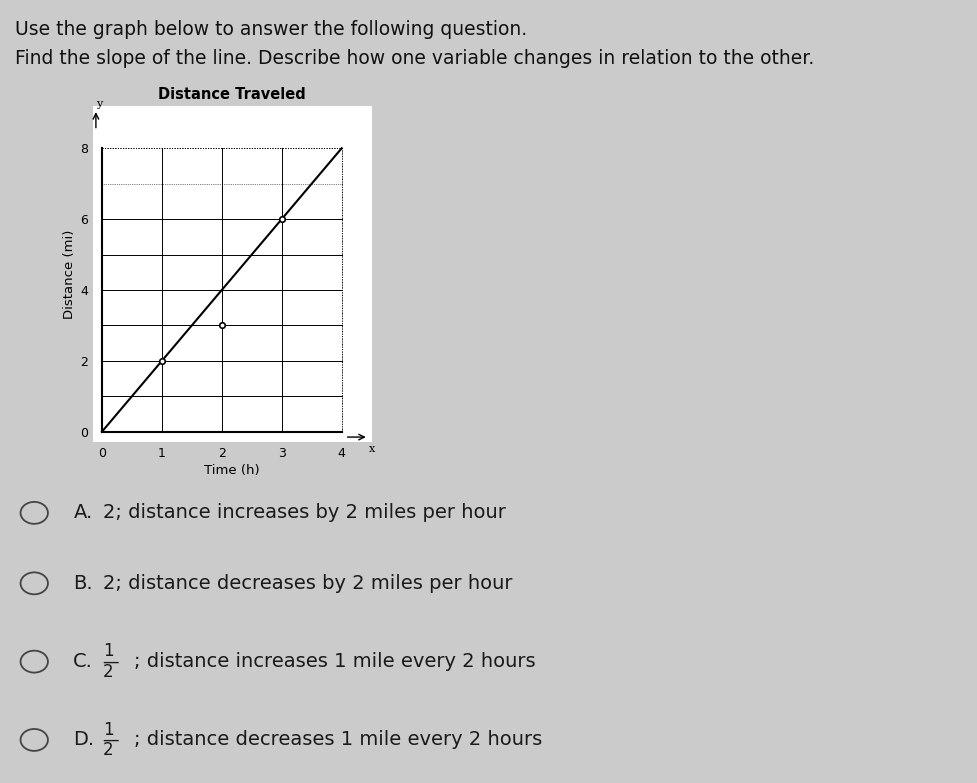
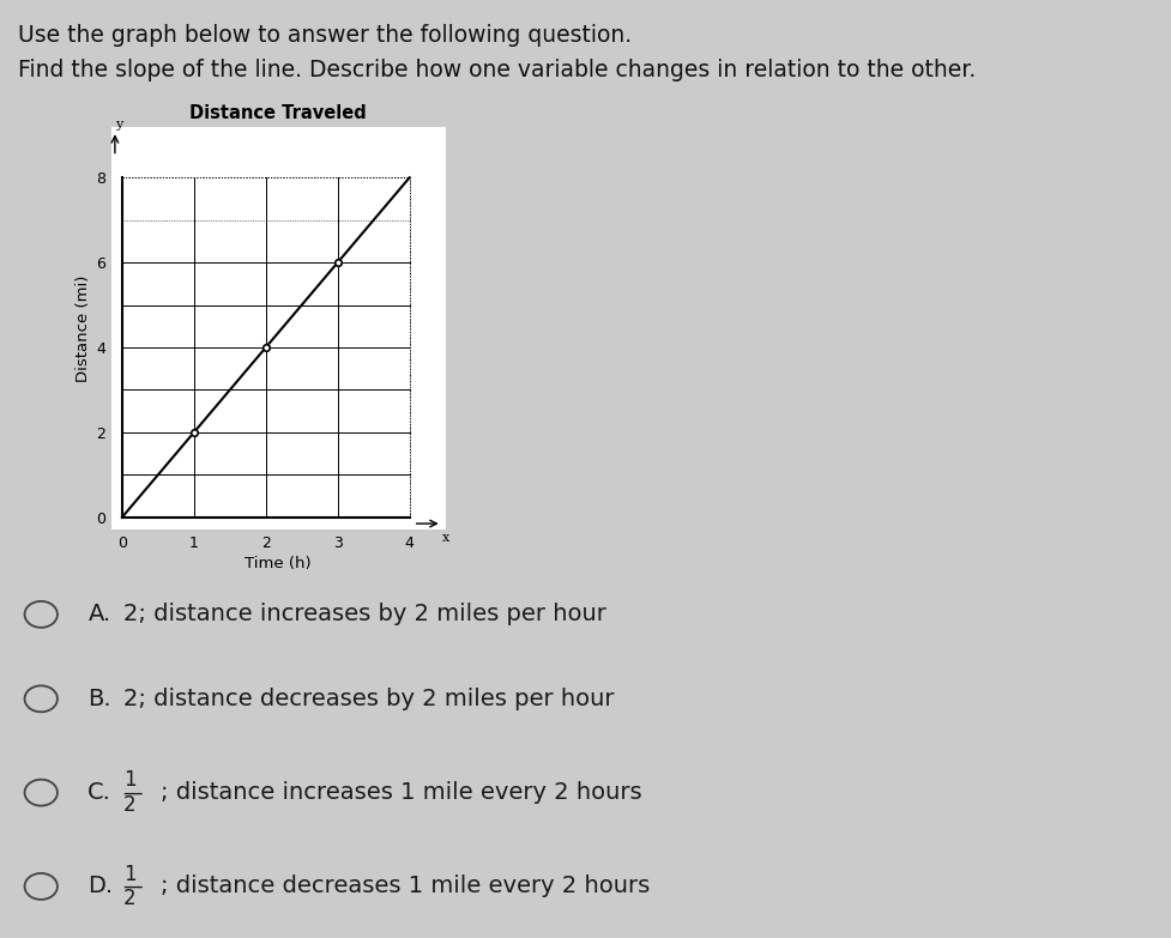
2: 3 -> 4
